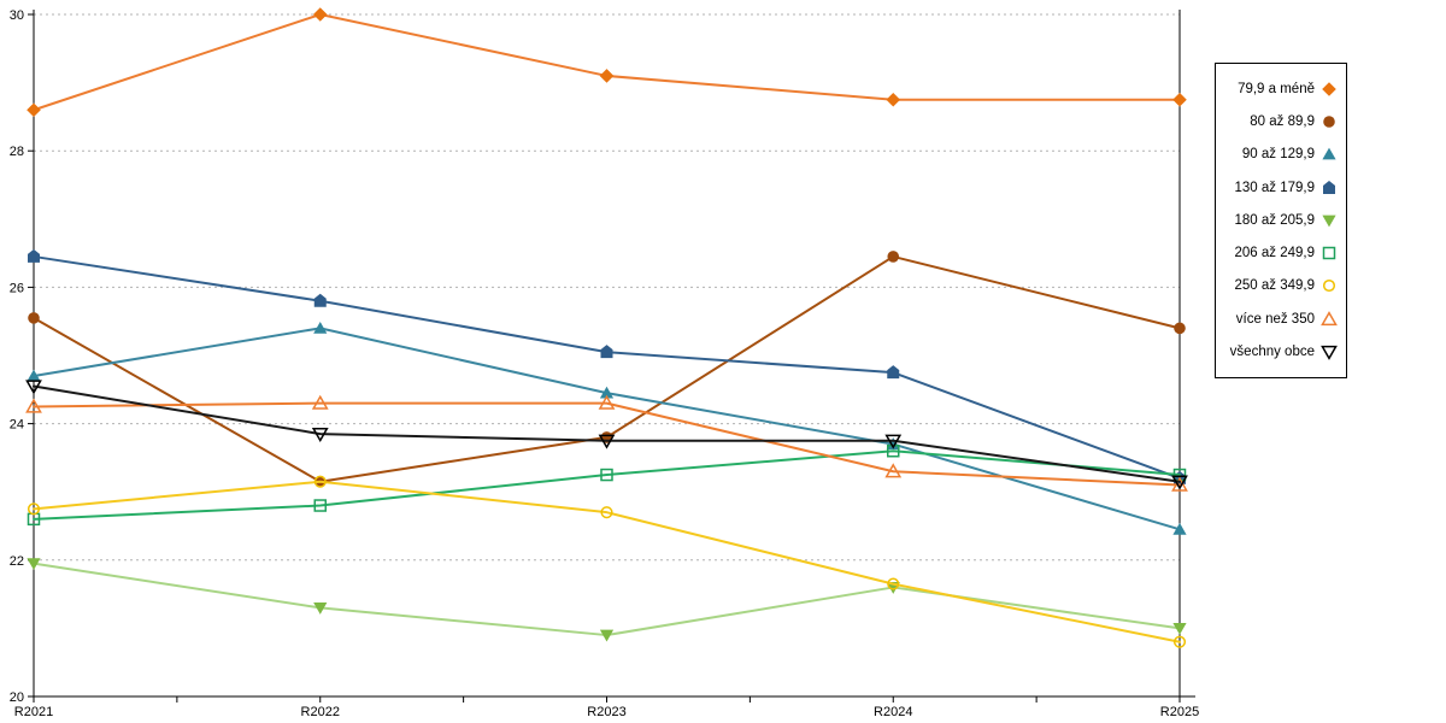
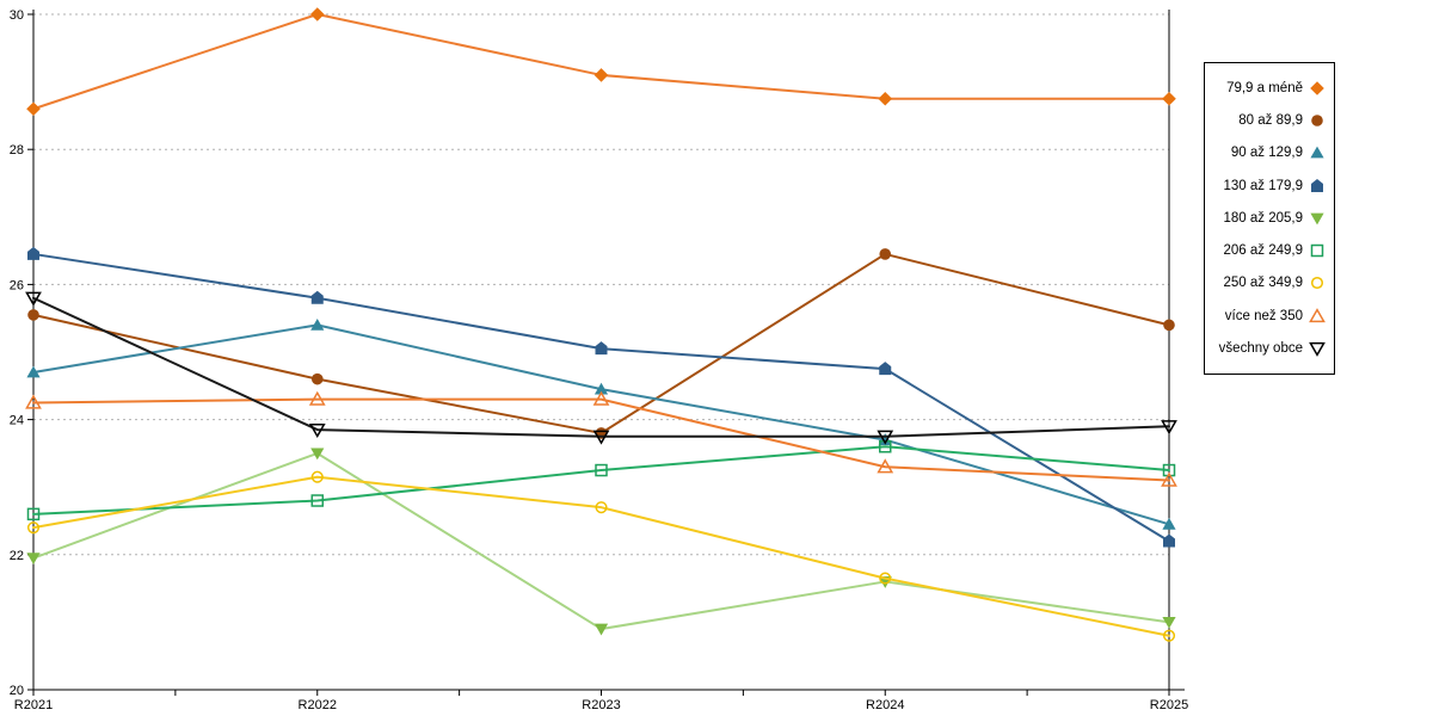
250 až 349,9/R2021: 22.8 -> 22.4
všechny obce/R2021: 24.6 -> 25.8
80 až 89,9/R2022: 23.1 -> 24.6
180 až 205,9/R2022: 21.3 -> 23.5
130 až 179,9/R2025: 23.2 -> 22.2
všechny obce/R2025: 23.1 -> 23.9
